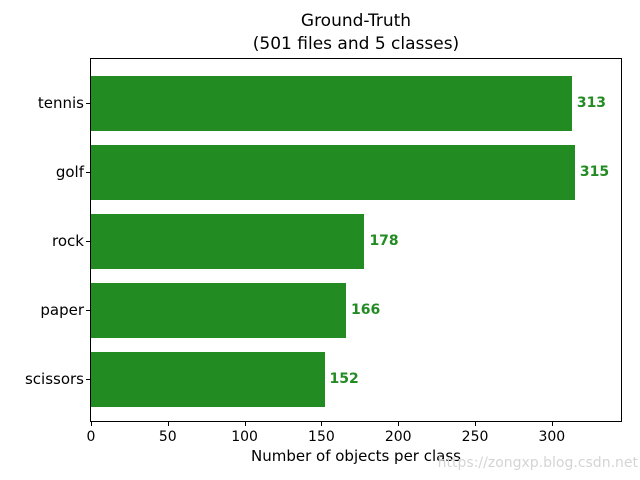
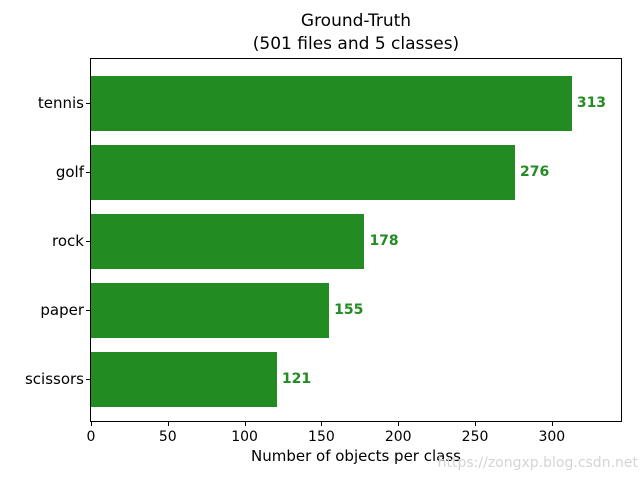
golf: 315 -> 276
paper: 166 -> 155
scissors: 152 -> 121
